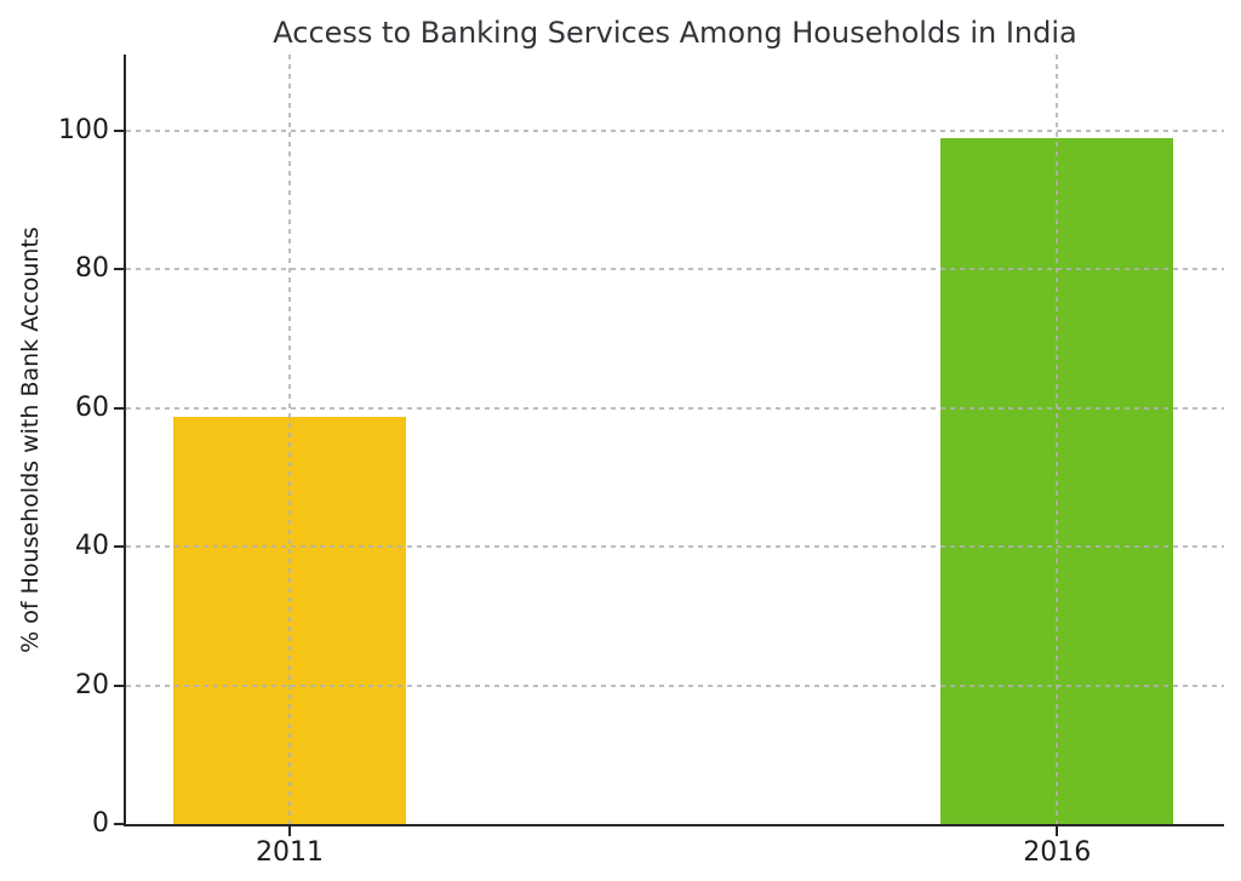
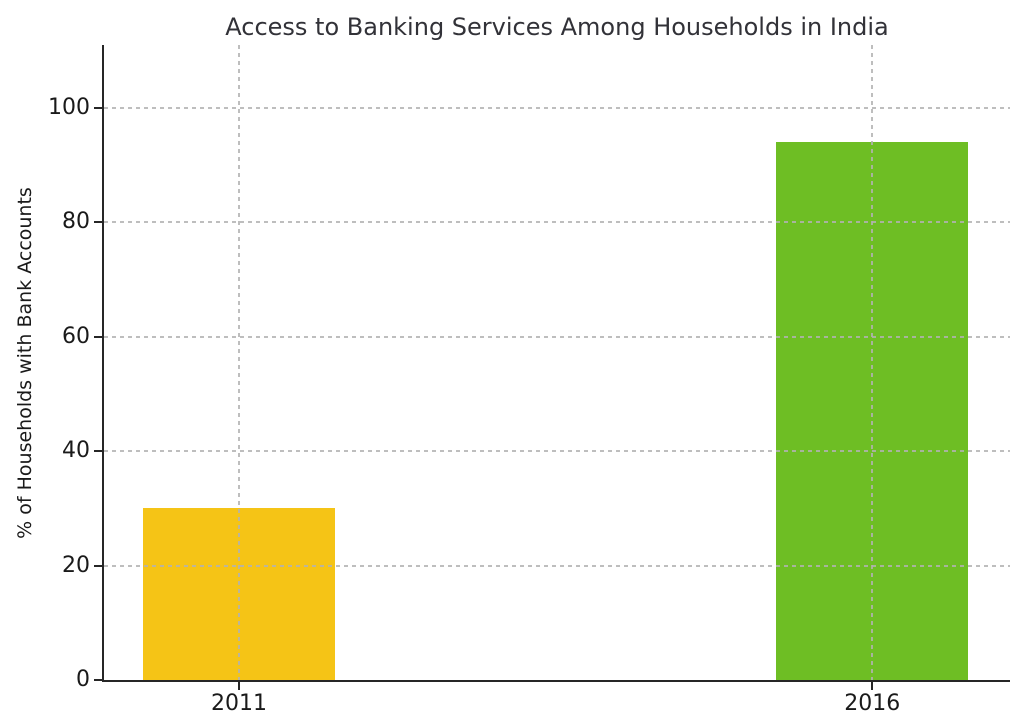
2011: 59 -> 30
2016: 99 -> 94
